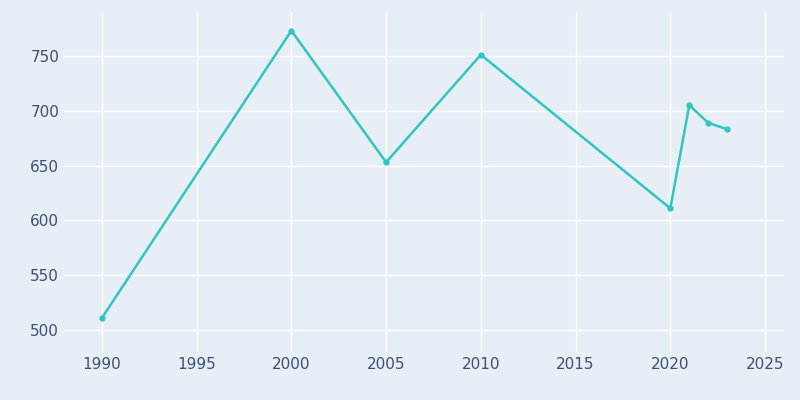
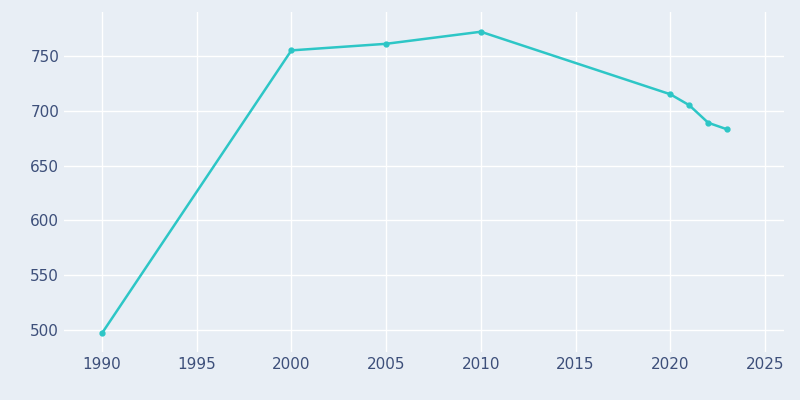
1990: 511 -> 497
2000: 773 -> 755
2005: 653 -> 761
2010: 751 -> 772
2020: 611 -> 715
